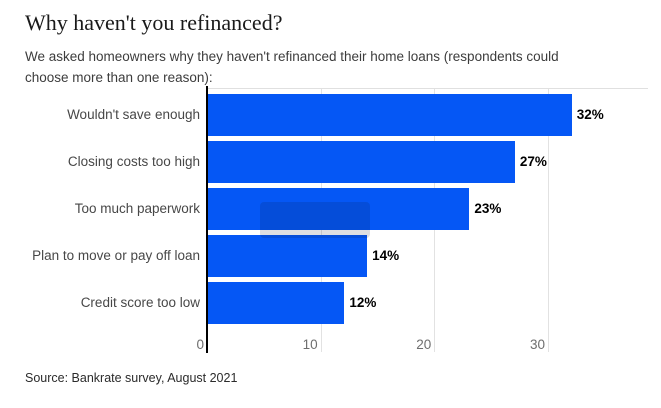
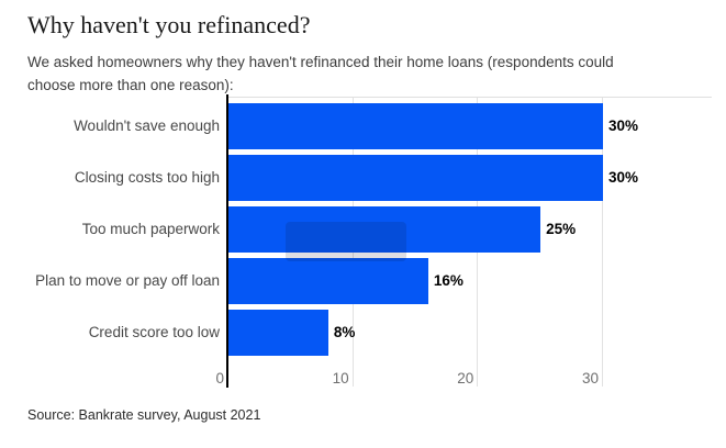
Wouldn't save enough: 32% -> 30%
Closing costs too high: 27% -> 30%
Too much paperwork: 23% -> 25%
Plan to move or pay off loan: 14% -> 16%
Credit score too low: 12% -> 8%
